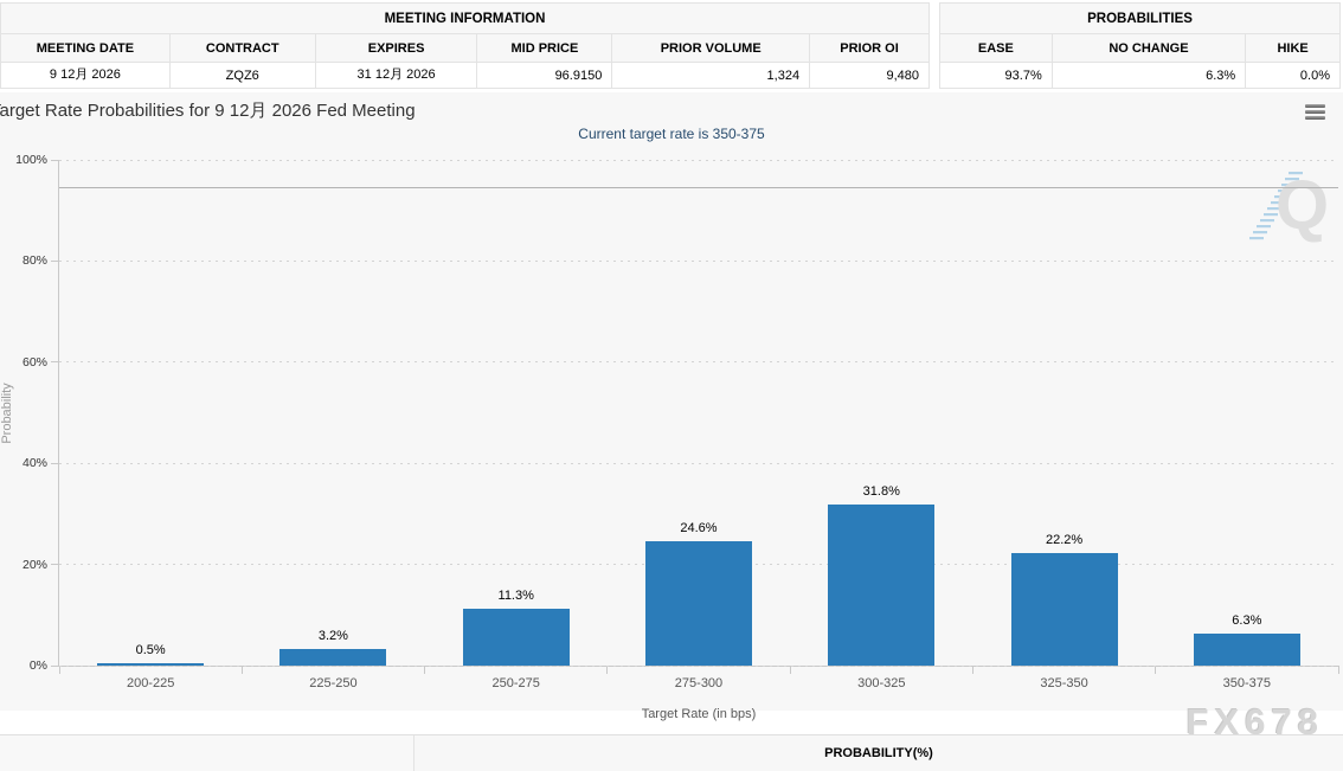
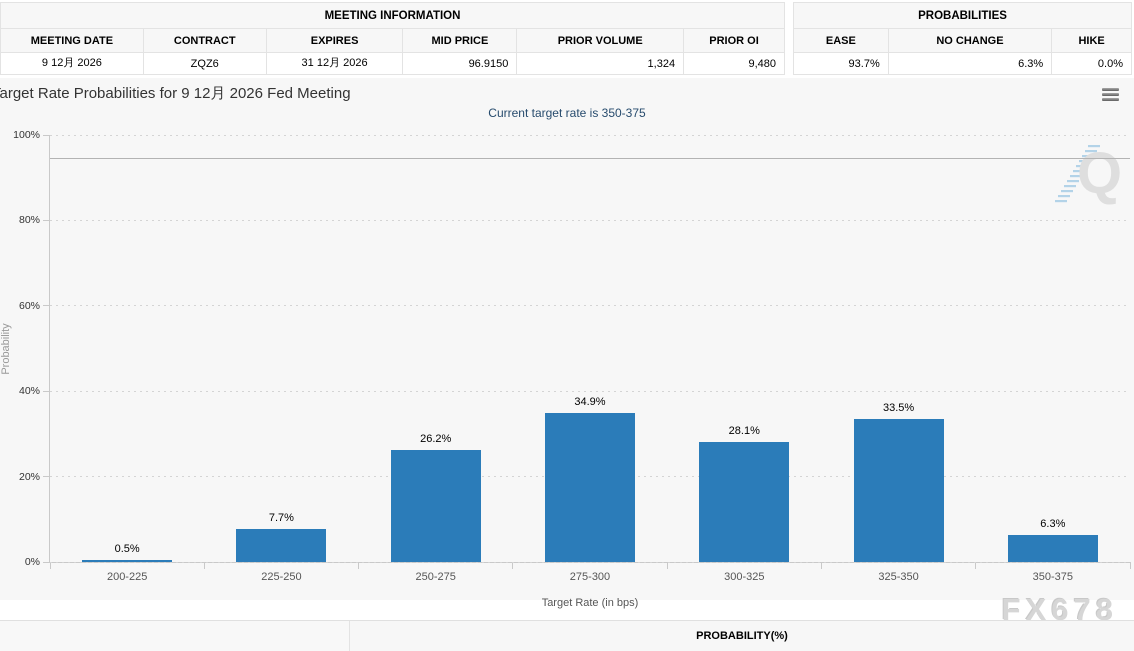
225-250: 3.2% -> 7.7%
250-275: 11.3% -> 26.2%
275-300: 24.6% -> 34.9%
300-325: 31.8% -> 28.1%
325-350: 22.2% -> 33.5%
